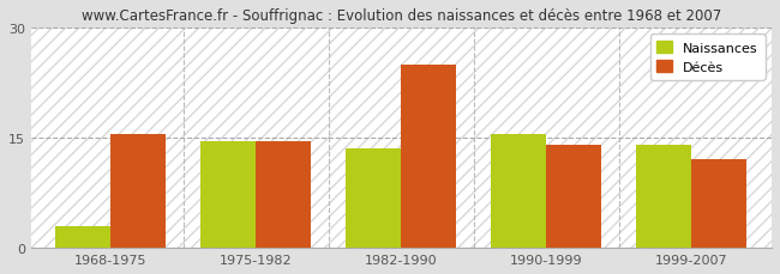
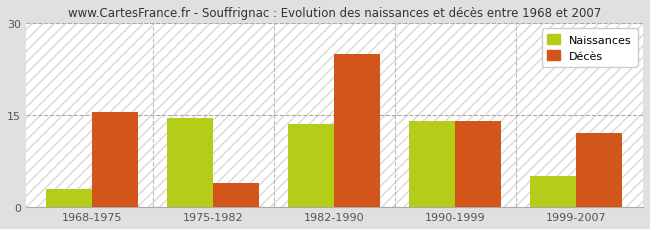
Décès/1975-1982: 14.5 -> 4.0
Naissances/1990-1999: 15.5 -> 14.0
Naissances/1999-2007: 14.0 -> 5.0
